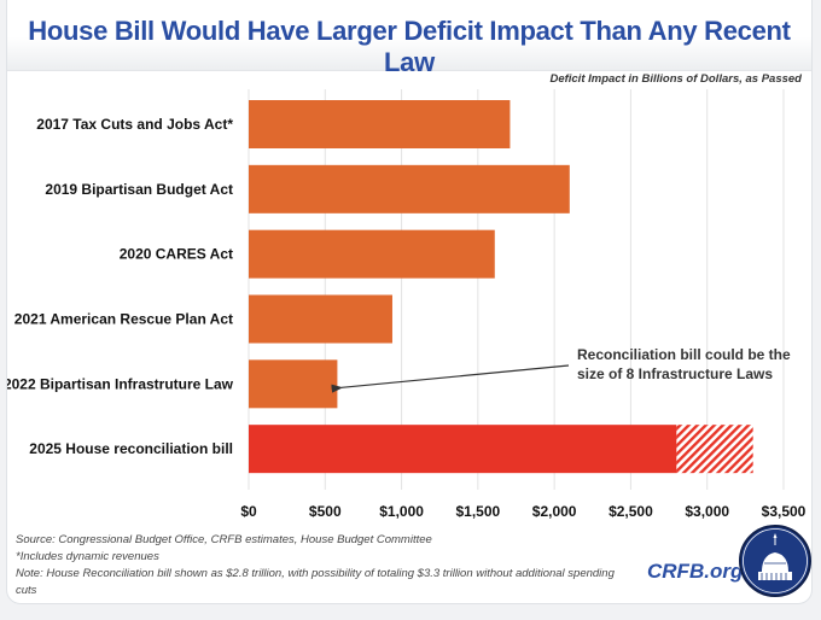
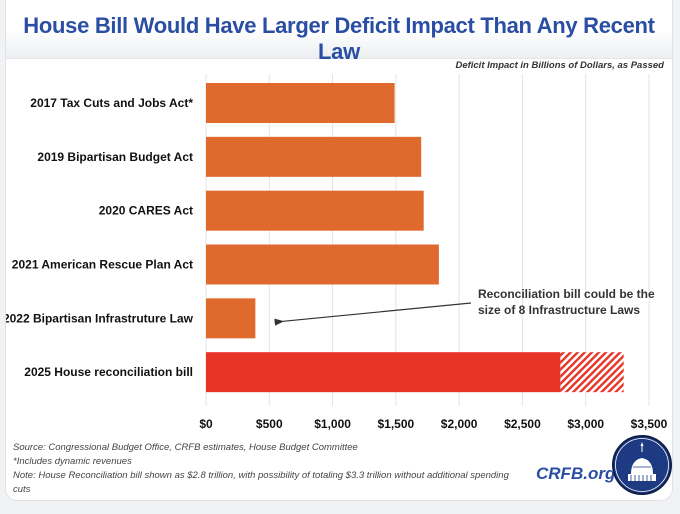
2017 Tax Cuts and Jobs Act*: $1710 -> $1490
2019 Bipartisan Budget Act: $2100 -> $1700
2020 CARES Act: $1610 -> $1720
2021 American Rescue Plan Act: $940 -> $1840
2022 Bipartisan Infrastruture Law: $580 -> $390
